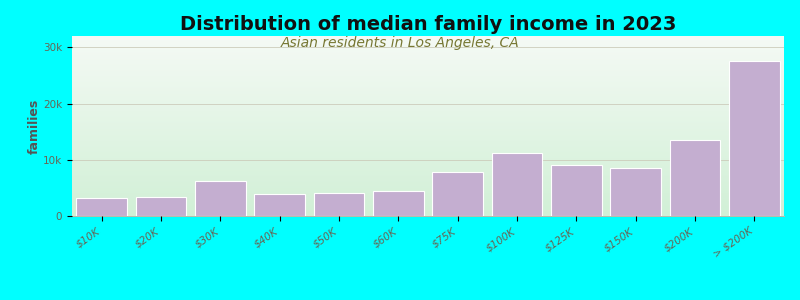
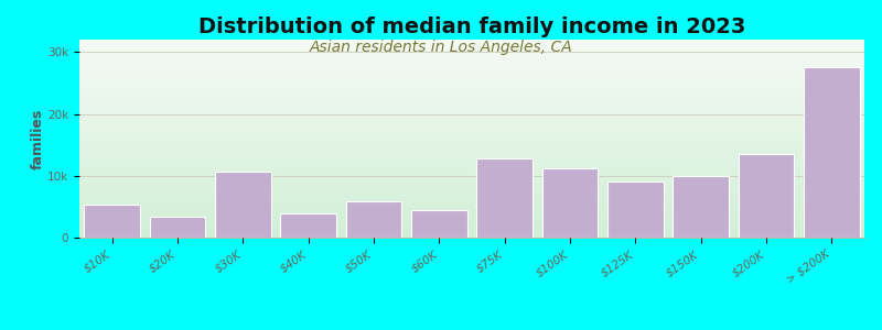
$10K: 3.2k -> 5.4k
$30K: 6.3k -> 10.6k
$50K: 4.1k -> 5.8k
$75K: 7.8k -> 12.8k
$150K: 8.6k -> 10.0k
